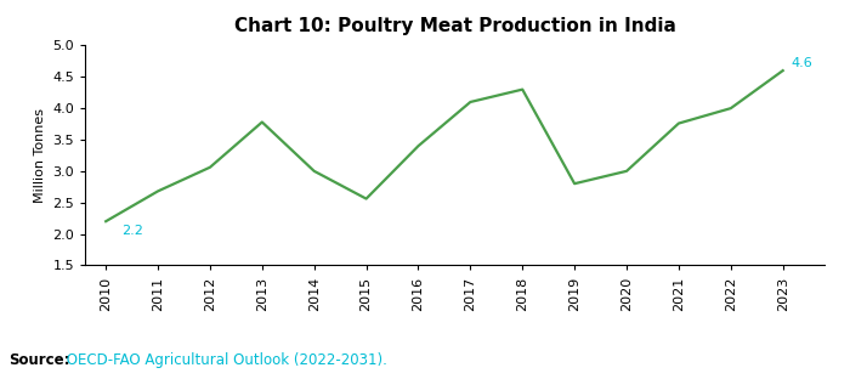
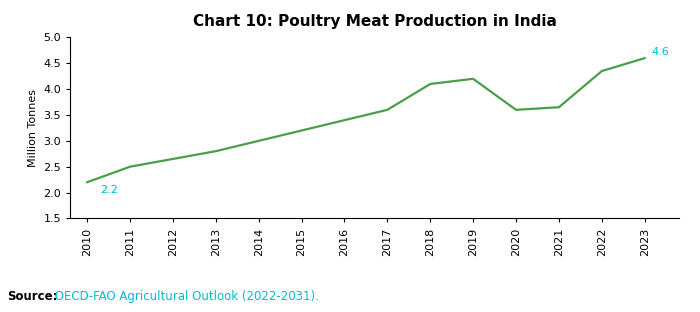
2011: 2.68 -> 2.50
2012: 3.06 -> 2.65
2013: 3.78 -> 2.80
2015: 2.56 -> 3.20
2017: 4.10 -> 3.60
2018: 4.30 -> 4.10
2019: 2.80 -> 4.20
2020: 3.00 -> 3.60
2021: 3.76 -> 3.65
2022: 4.00 -> 4.35
